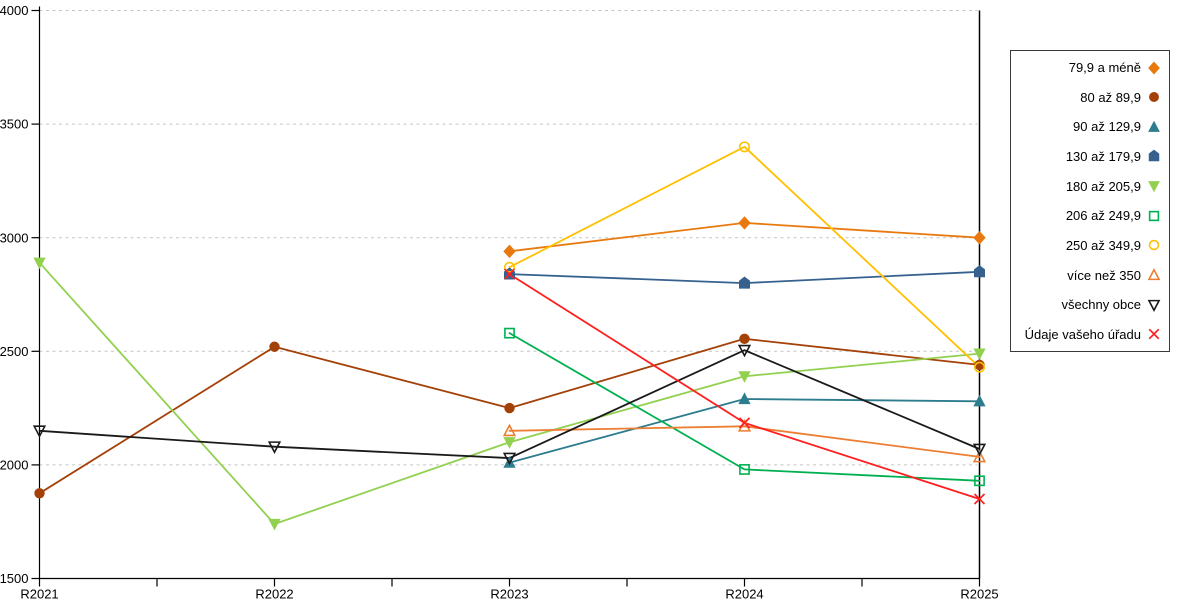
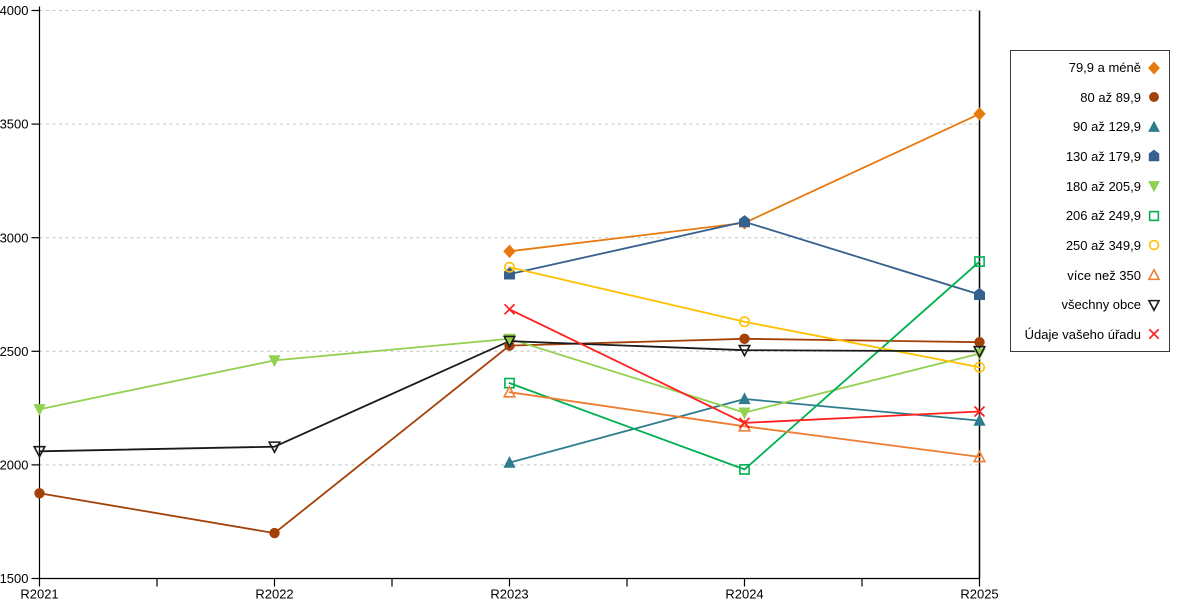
180 až 205,9/R2021: 2890 -> 2240
všechny obce/R2021: 2150 -> 2060
80 až 89,9/R2022: 2520 -> 1700
180 až 205,9/R2022: 1740 -> 2460
80 až 89,9/R2023: 2250 -> 2520
180 až 205,9/R2023: 2100 -> 2560
206 až 249,9/R2023: 2580 -> 2360
více než 350/R2023: 2150 -> 2320
všechny obce/R2023: 2030 -> 2540
Údaje vašeho úřadu/R2023: 2840 -> 2680
130 až 179,9/R2024: 2800 -> 3070
180 až 205,9/R2024: 2390 -> 2230
250 až 349,9/R2024: 3400 -> 2630
79,9 a méně/R2025: 3000 -> 3540
80 až 89,9/R2025: 2440 -> 2540
90 až 129,9/R2025: 2280 -> 2200
130 až 179,9/R2025: 2850 -> 2750
206 až 249,9/R2025: 1930 -> 2900
všechny obce/R2025: 2070 -> 2500
Údaje vašeho úřadu/R2025: 1850 -> 2240
